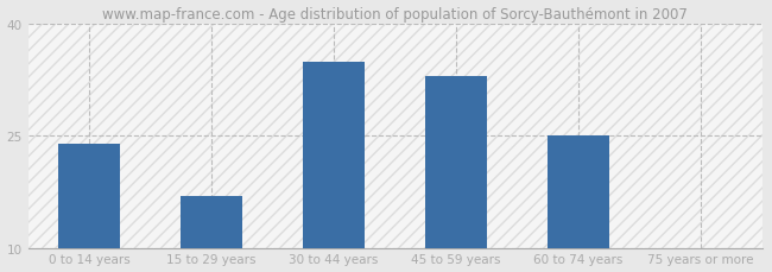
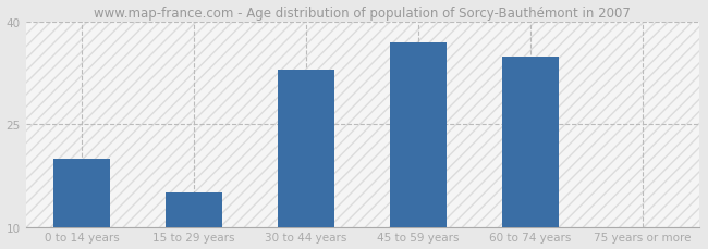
0 to 14 years: 24 -> 20
15 to 29 years: 17 -> 15
30 to 44 years: 35 -> 33
45 to 59 years: 33 -> 37
60 to 74 years: 25 -> 35
